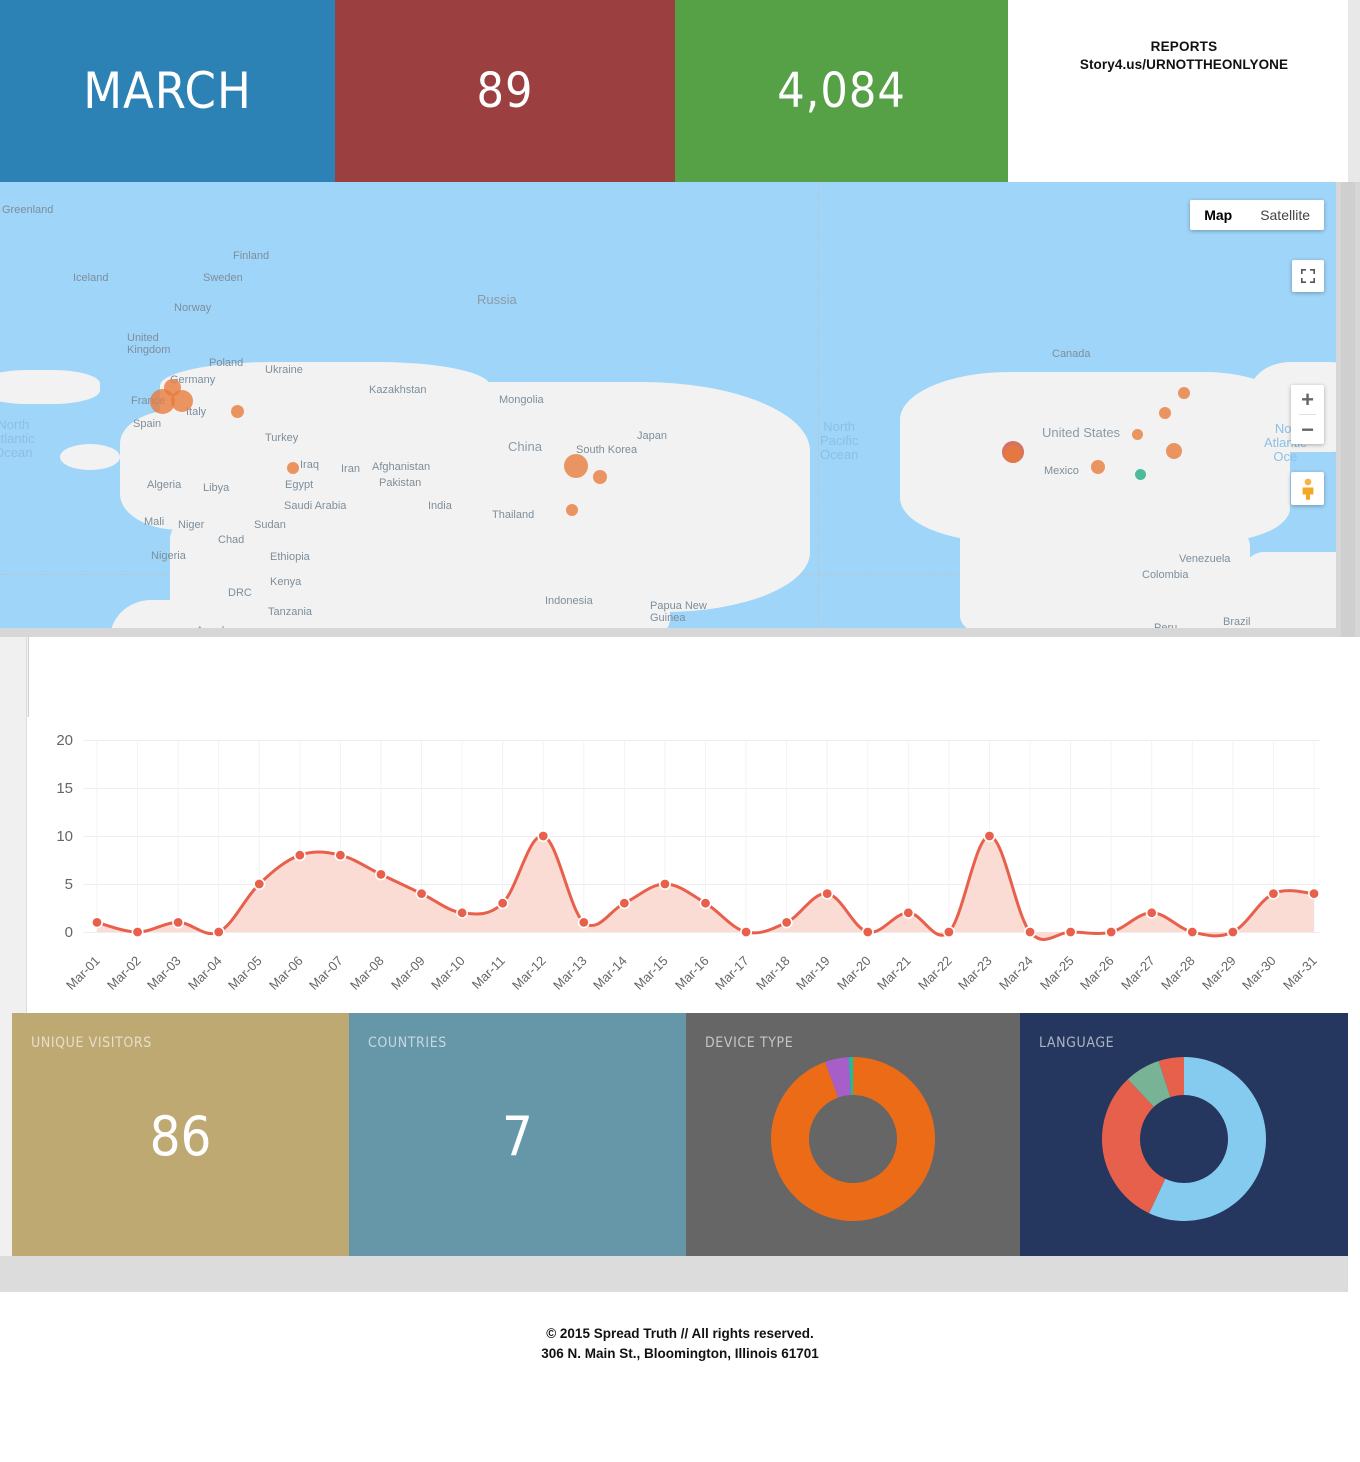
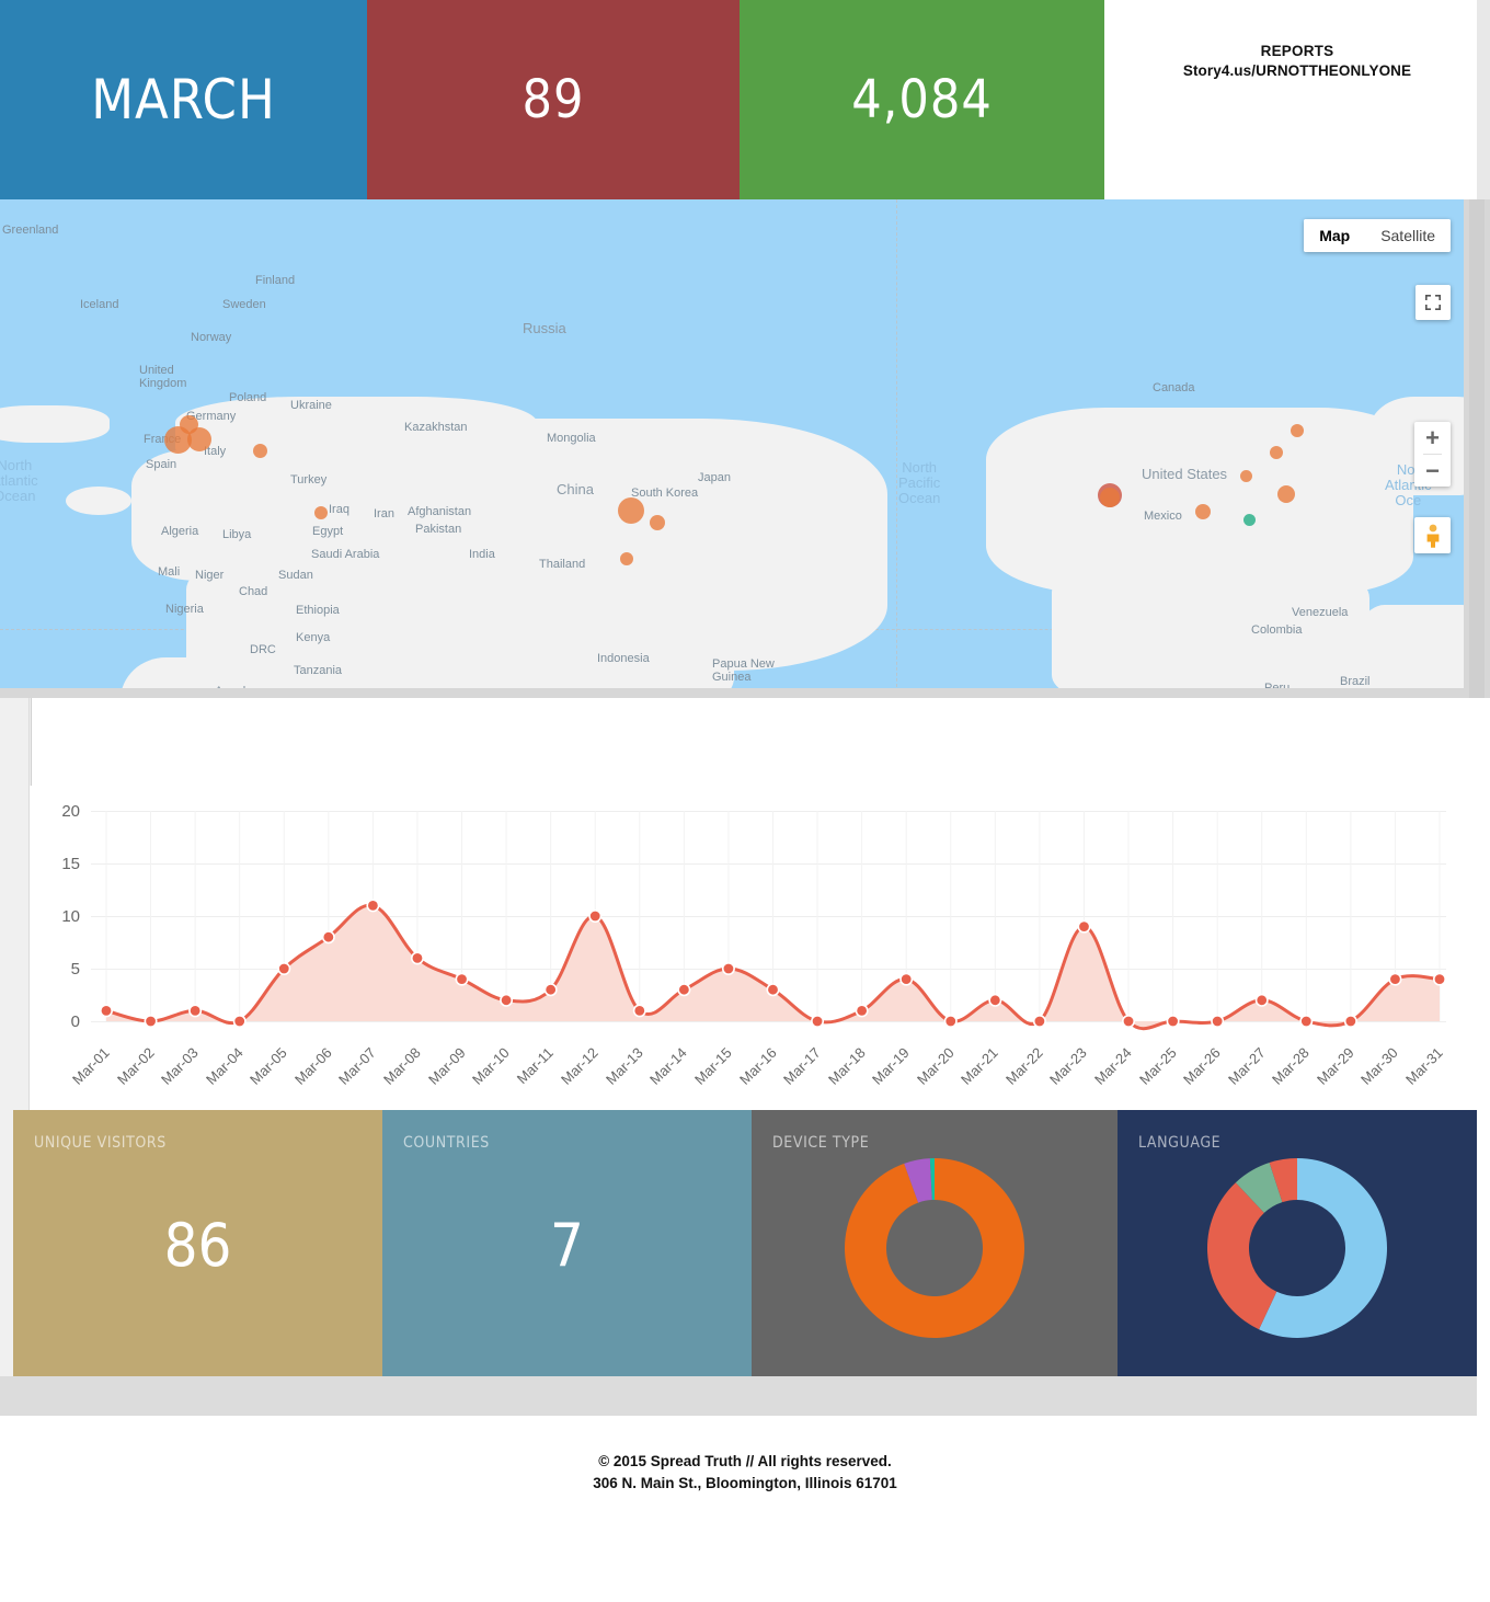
Mar-07: 8 -> 11
Mar-23: 10 -> 9
